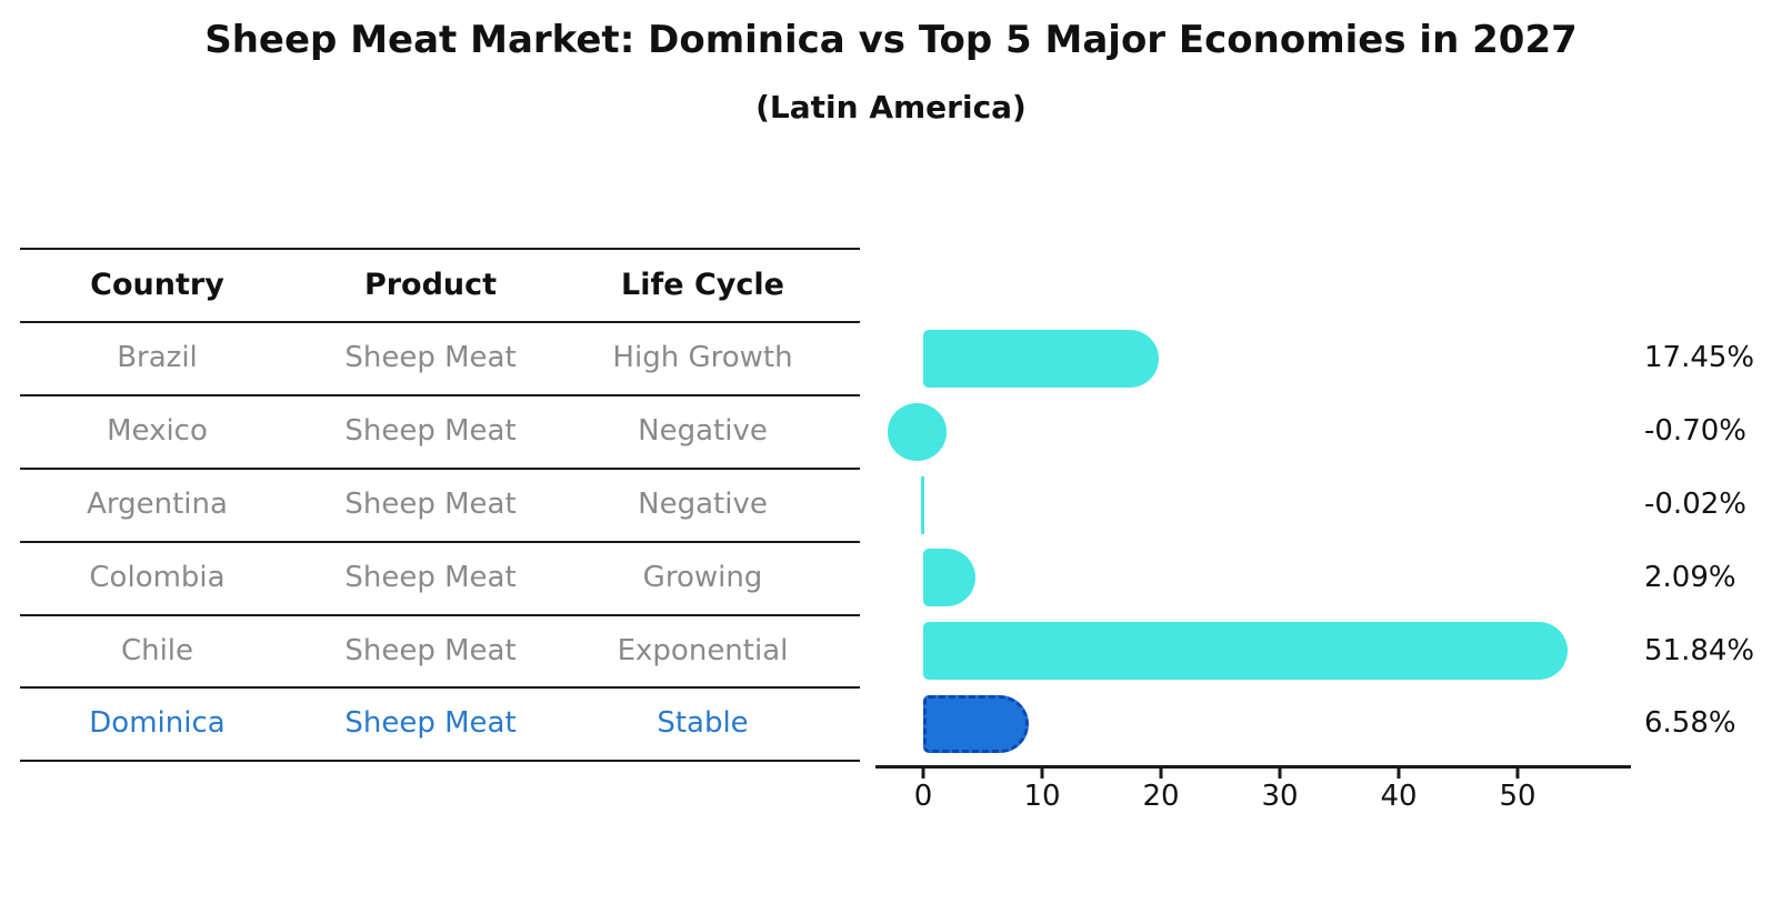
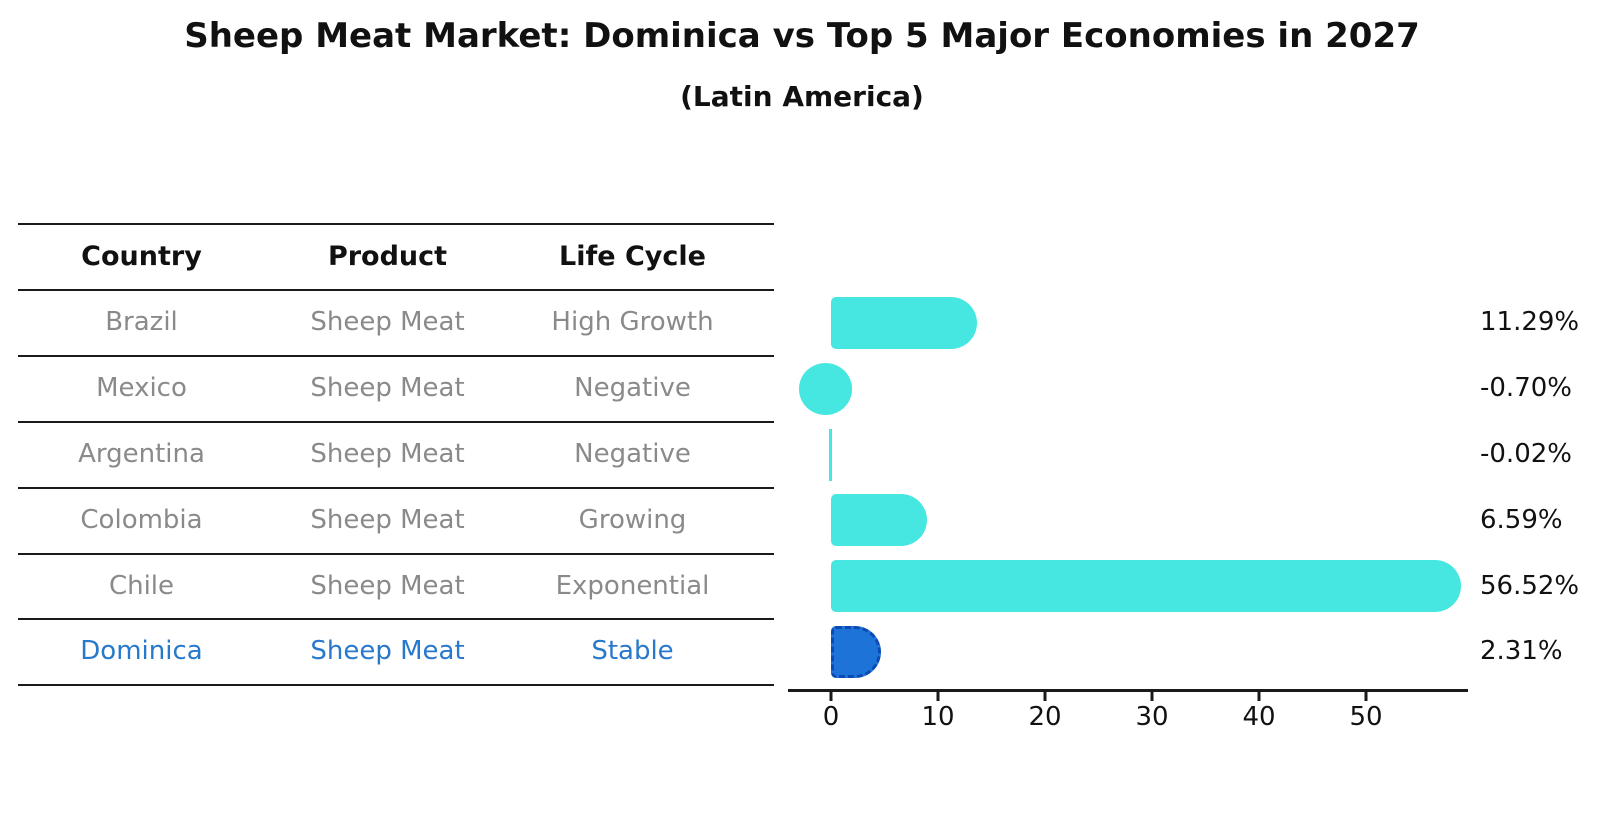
Brazil: 17.45% -> 11.29%
Colombia: 2.09% -> 6.59%
Chile: 51.84% -> 56.52%
Dominica: 6.58% -> 2.31%
